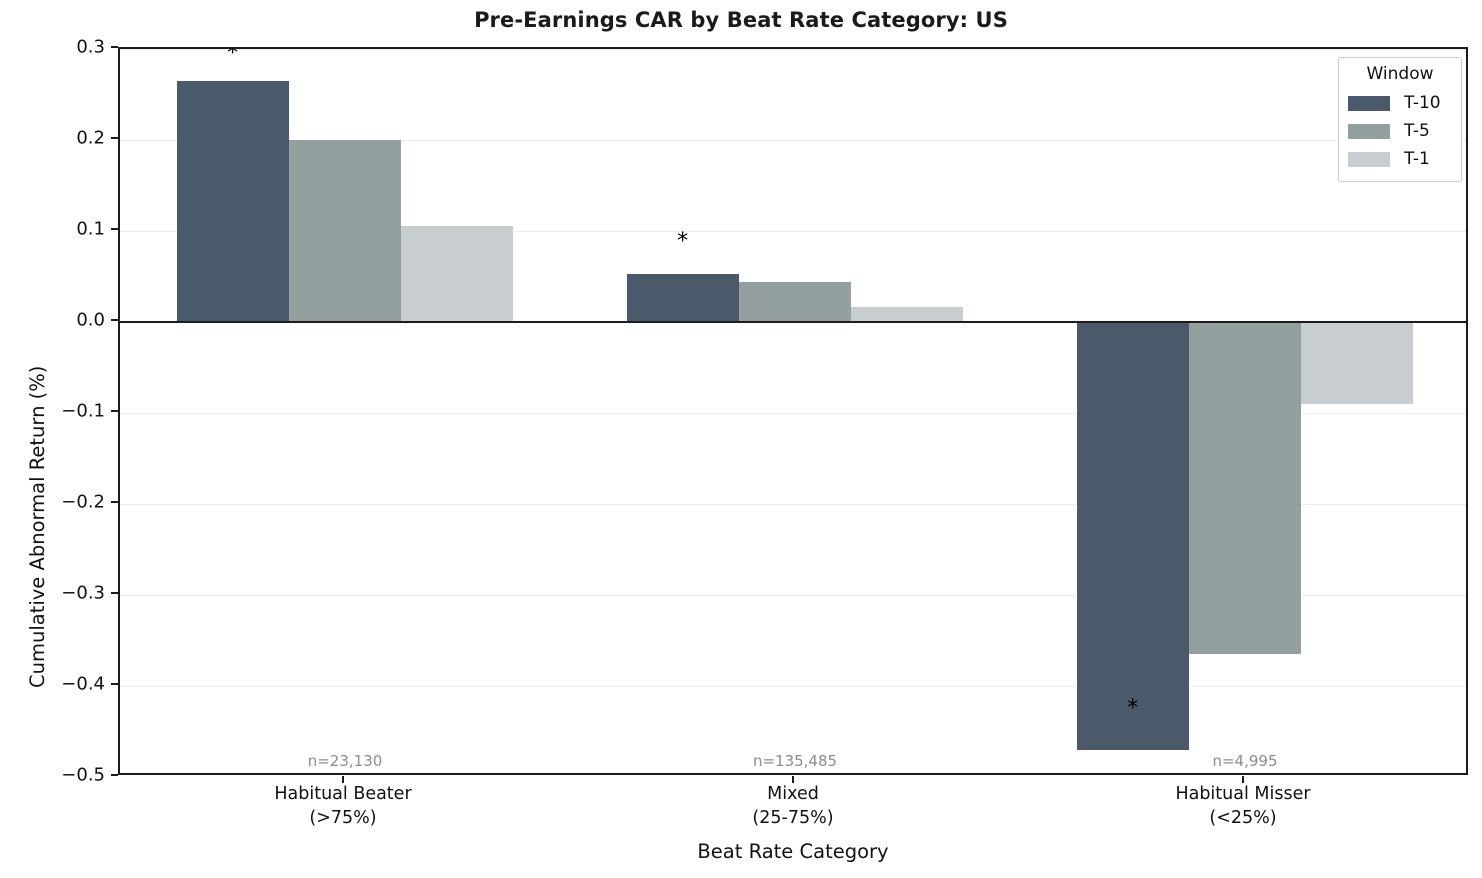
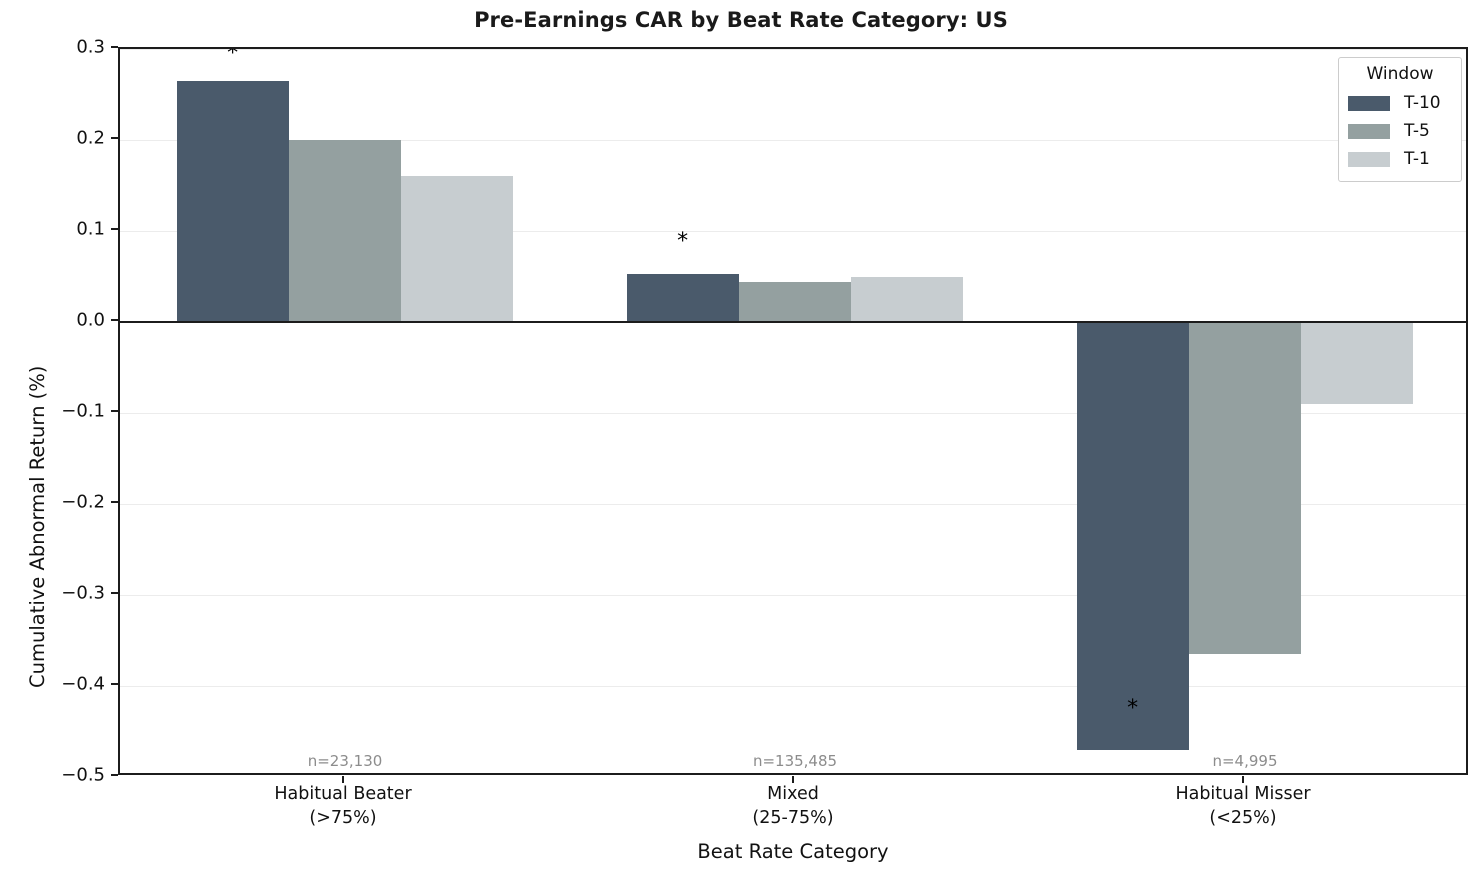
T-1/Habitual Beater (>75%): 0.10 -> 0.16
T-1/Mixed (25-75%): 0.02 -> 0.05
